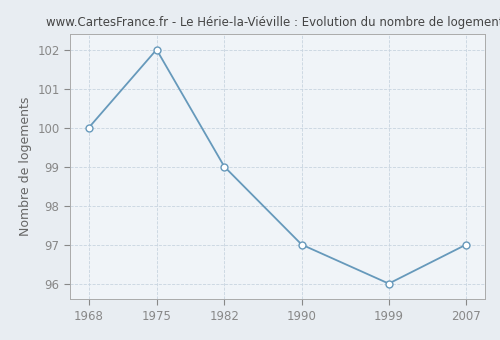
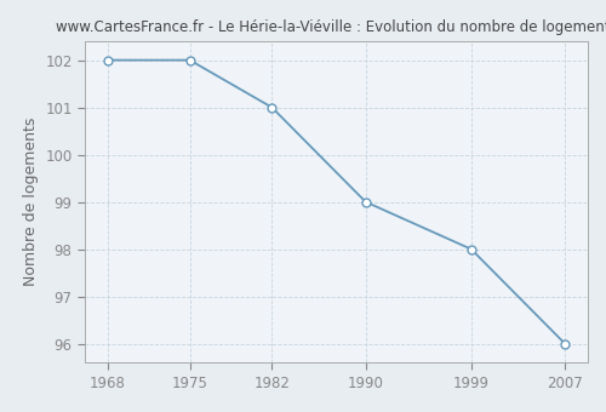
1968: 100 -> 102
1982: 99 -> 101
1990: 97 -> 99
1999: 96 -> 98
2007: 97 -> 96
